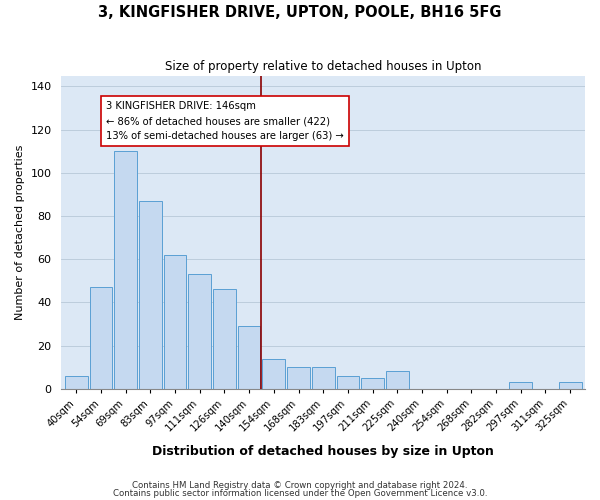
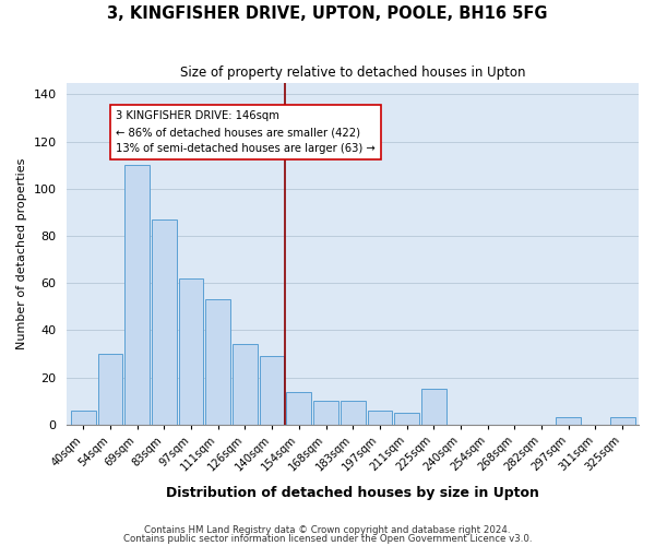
54sqm: 47 -> 30
126sqm: 46 -> 34
225sqm: 8 -> 15
